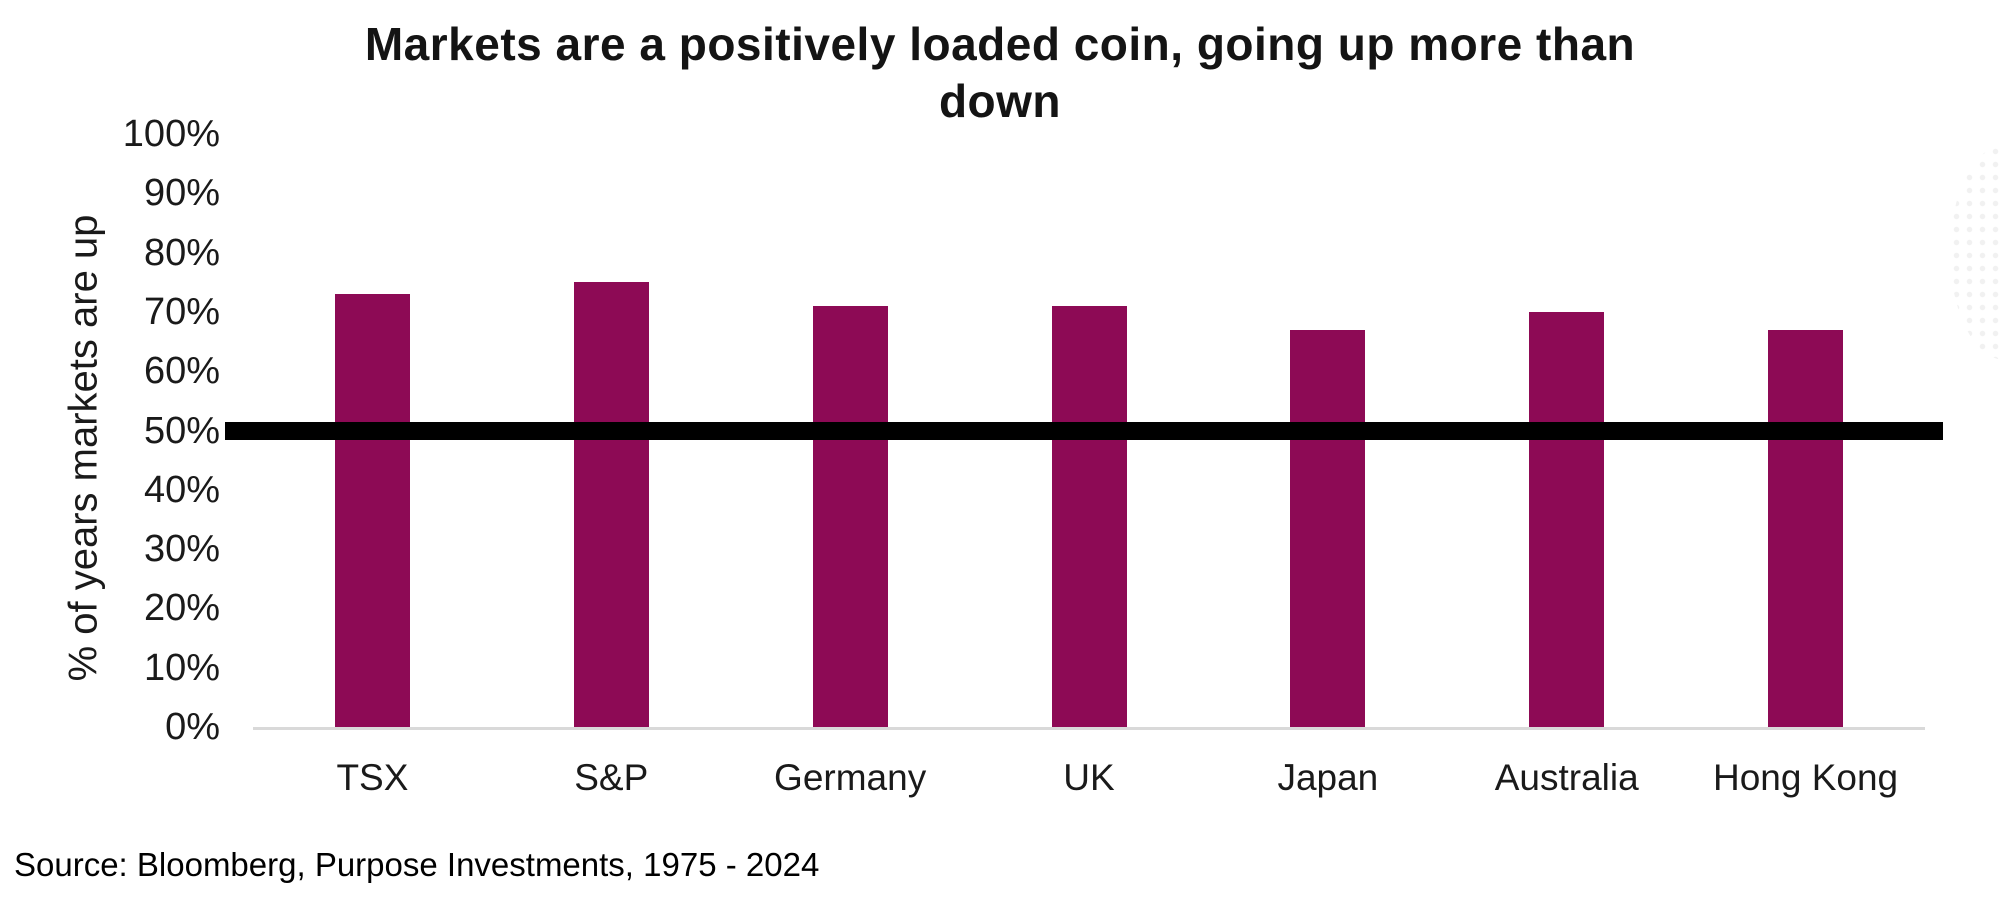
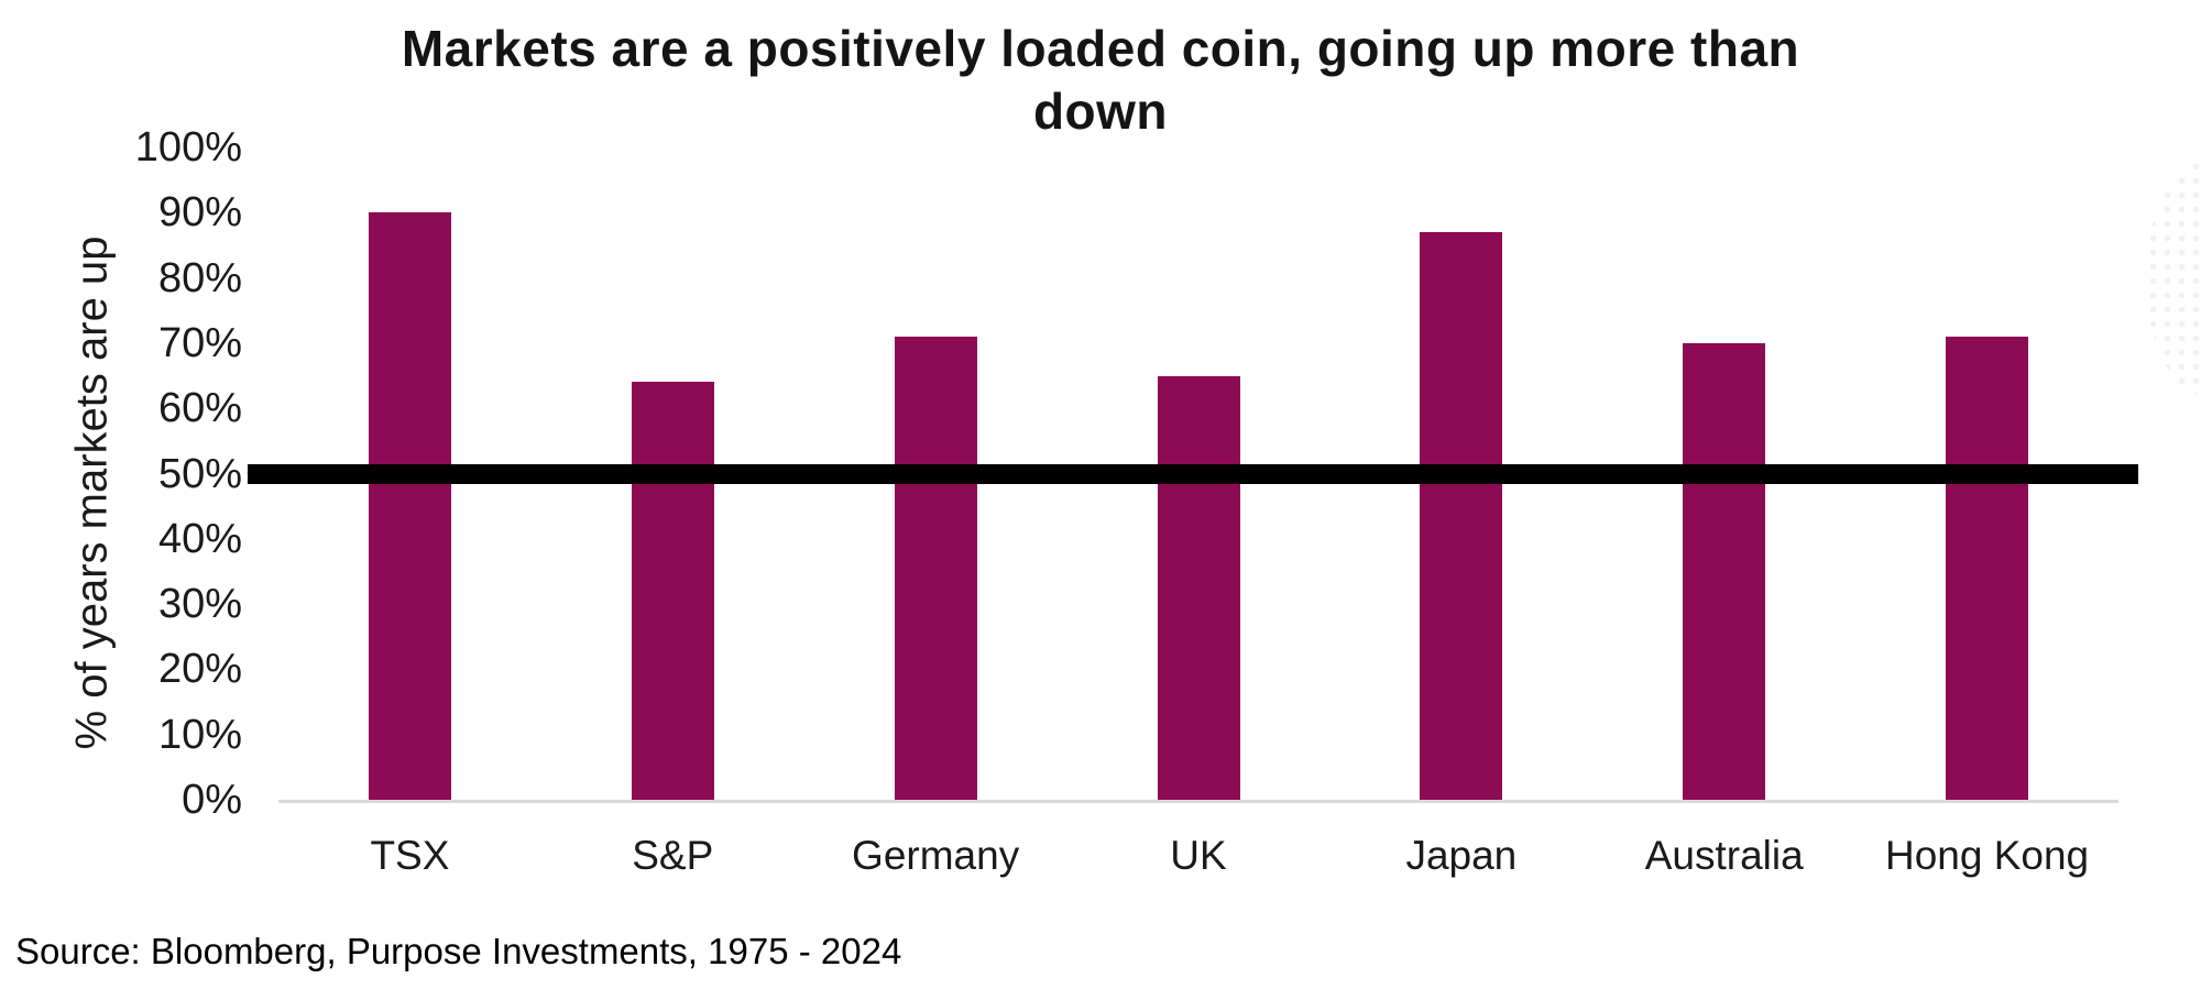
TSX: 73% -> 90%
S&P: 75% -> 64%
UK: 71% -> 65%
Japan: 67% -> 87%
Hong Kong: 67% -> 71%
